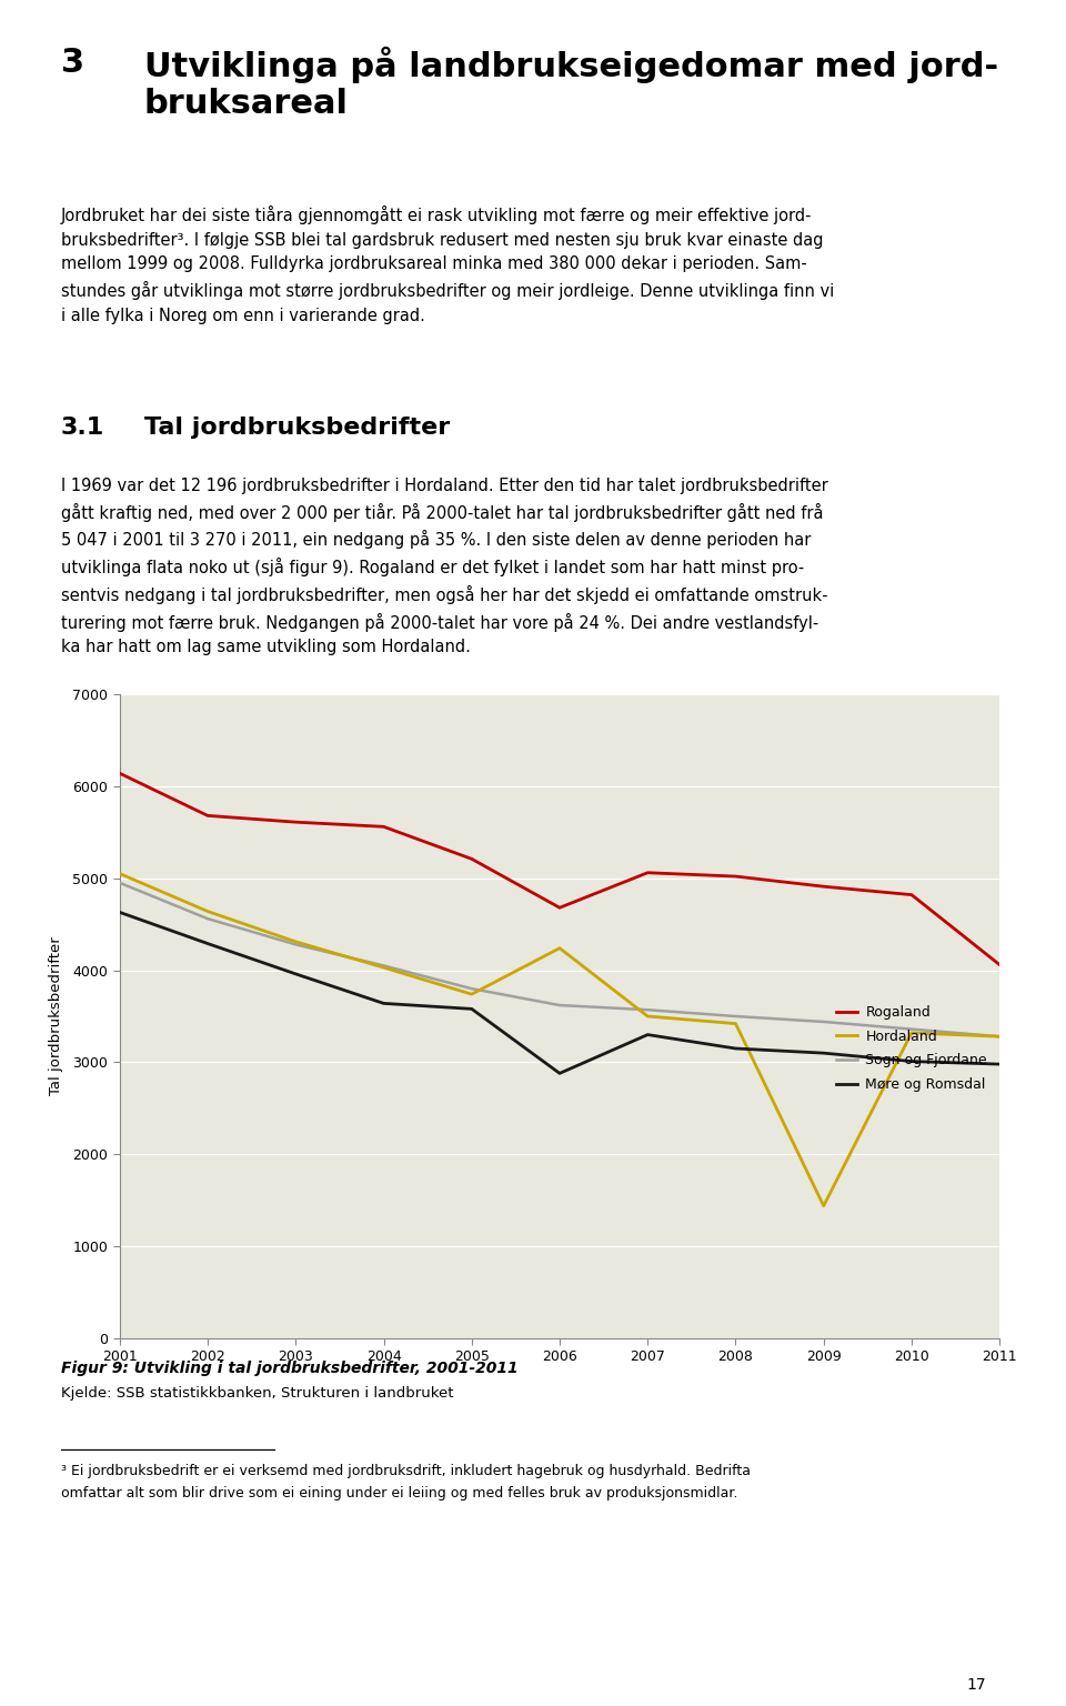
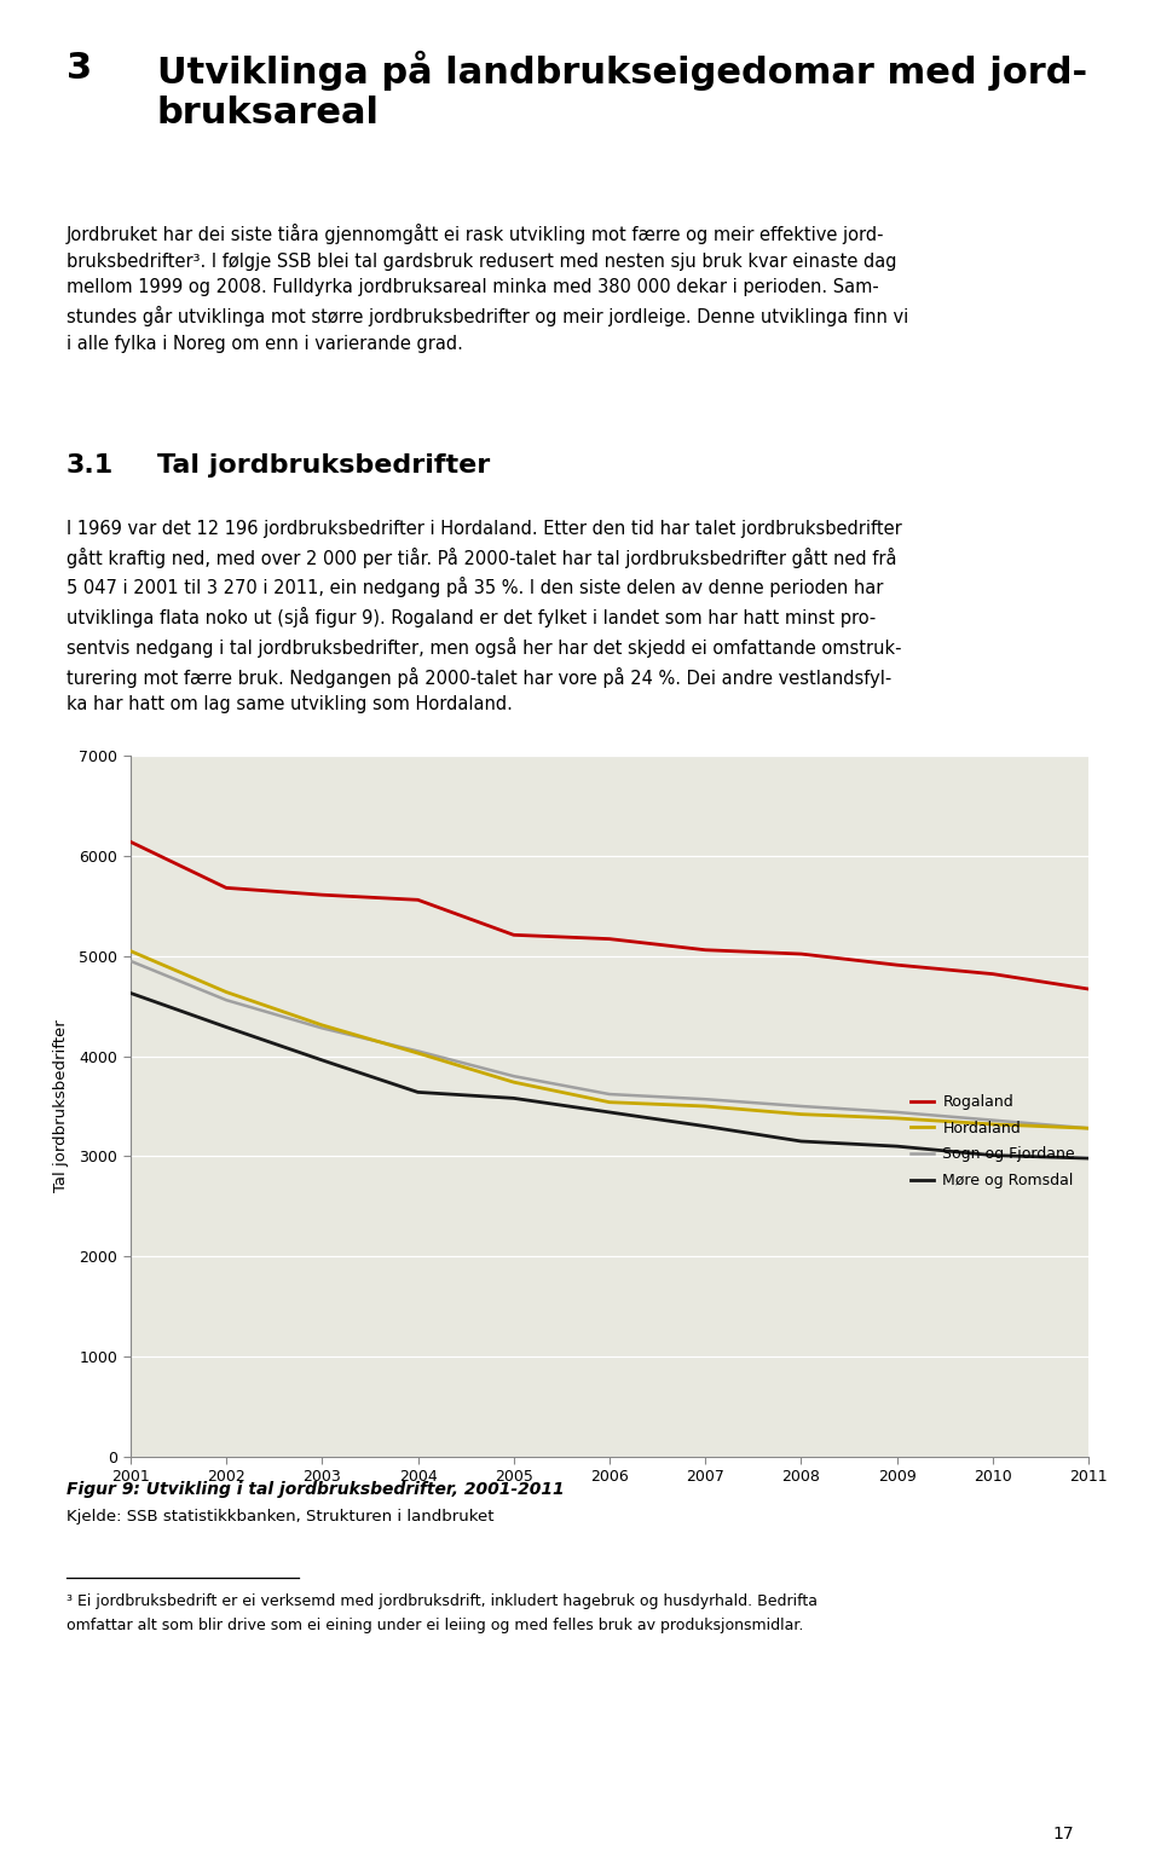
Rogaland/2006: 4680 -> 5170
Hordaland/2006: 4240 -> 3540
Møre og Romsdal/2006: 2880 -> 3440
Hordaland/2009: 1440 -> 3380
Rogaland/2011: 4060 -> 4670
